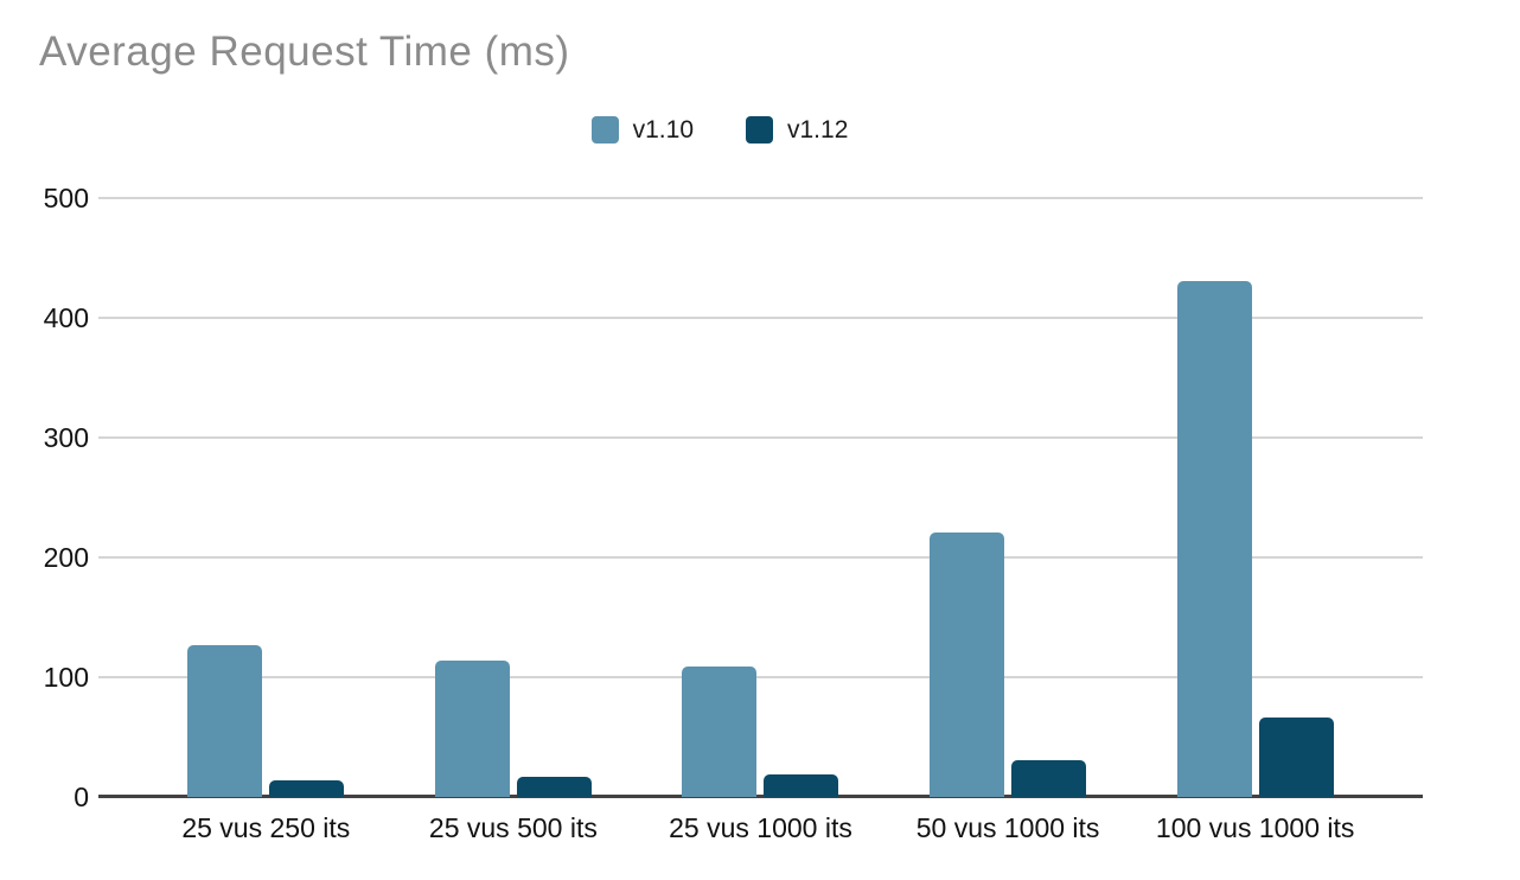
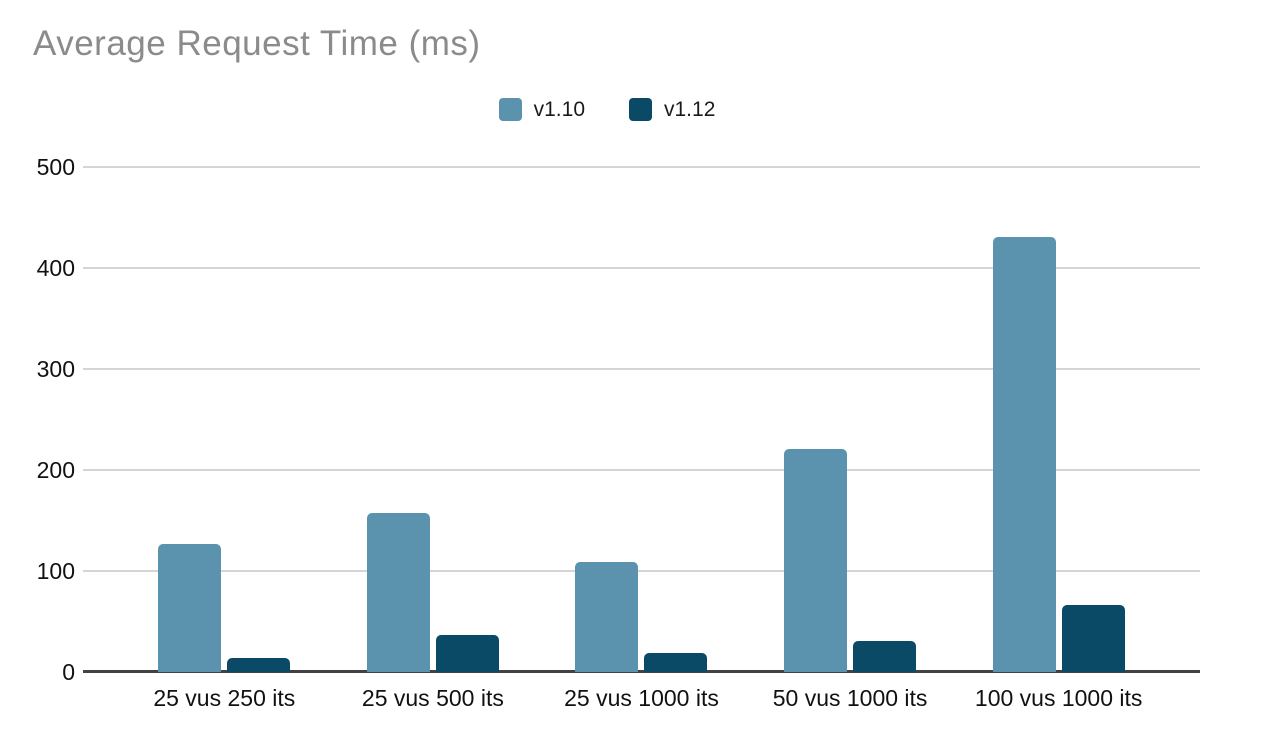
v1.10/25 vus 500 its: 114 -> 157
v1.12/25 vus 500 its: 17 -> 37
